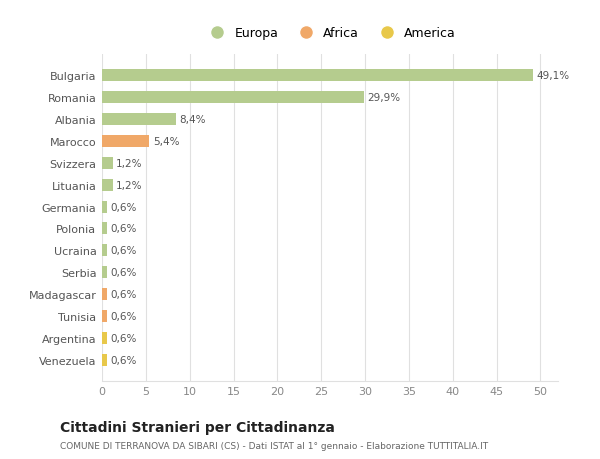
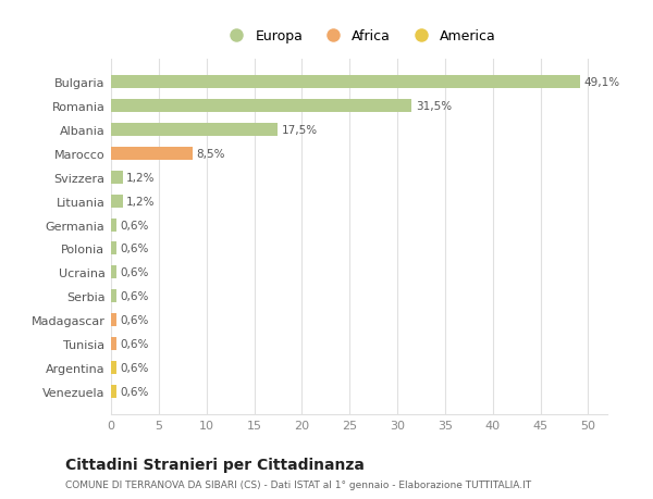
Romania: 29,9% -> 31,5%
Albania: 8,4% -> 17,5%
Marocco: 5,4% -> 8,5%
